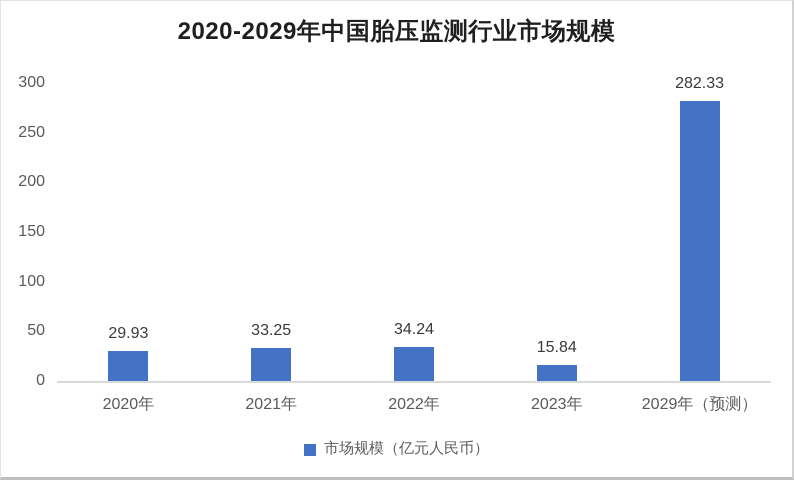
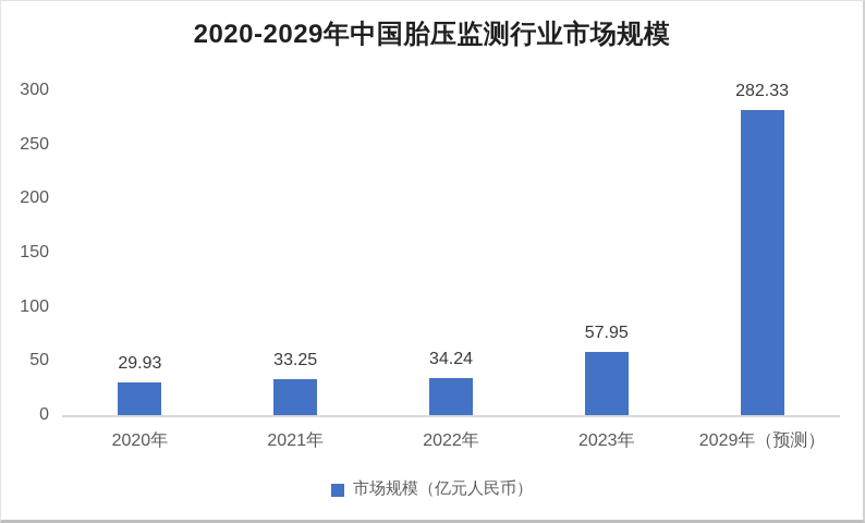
2023年: 15.84 -> 57.95
